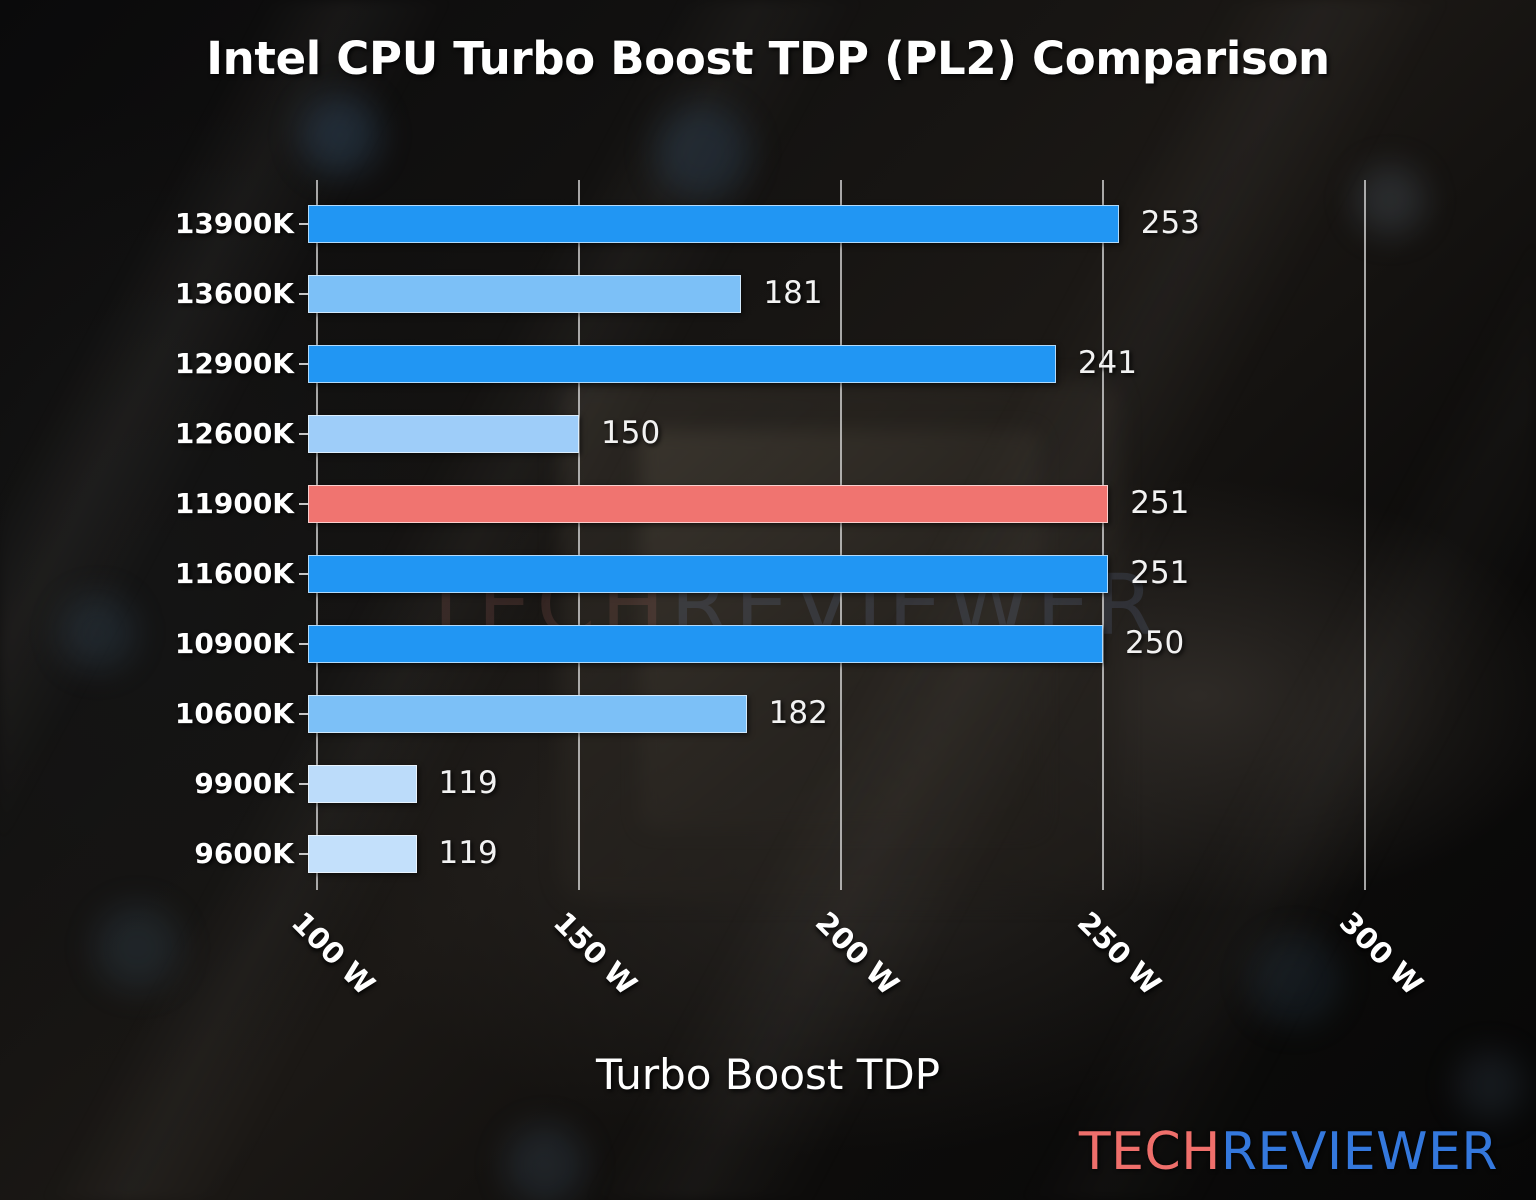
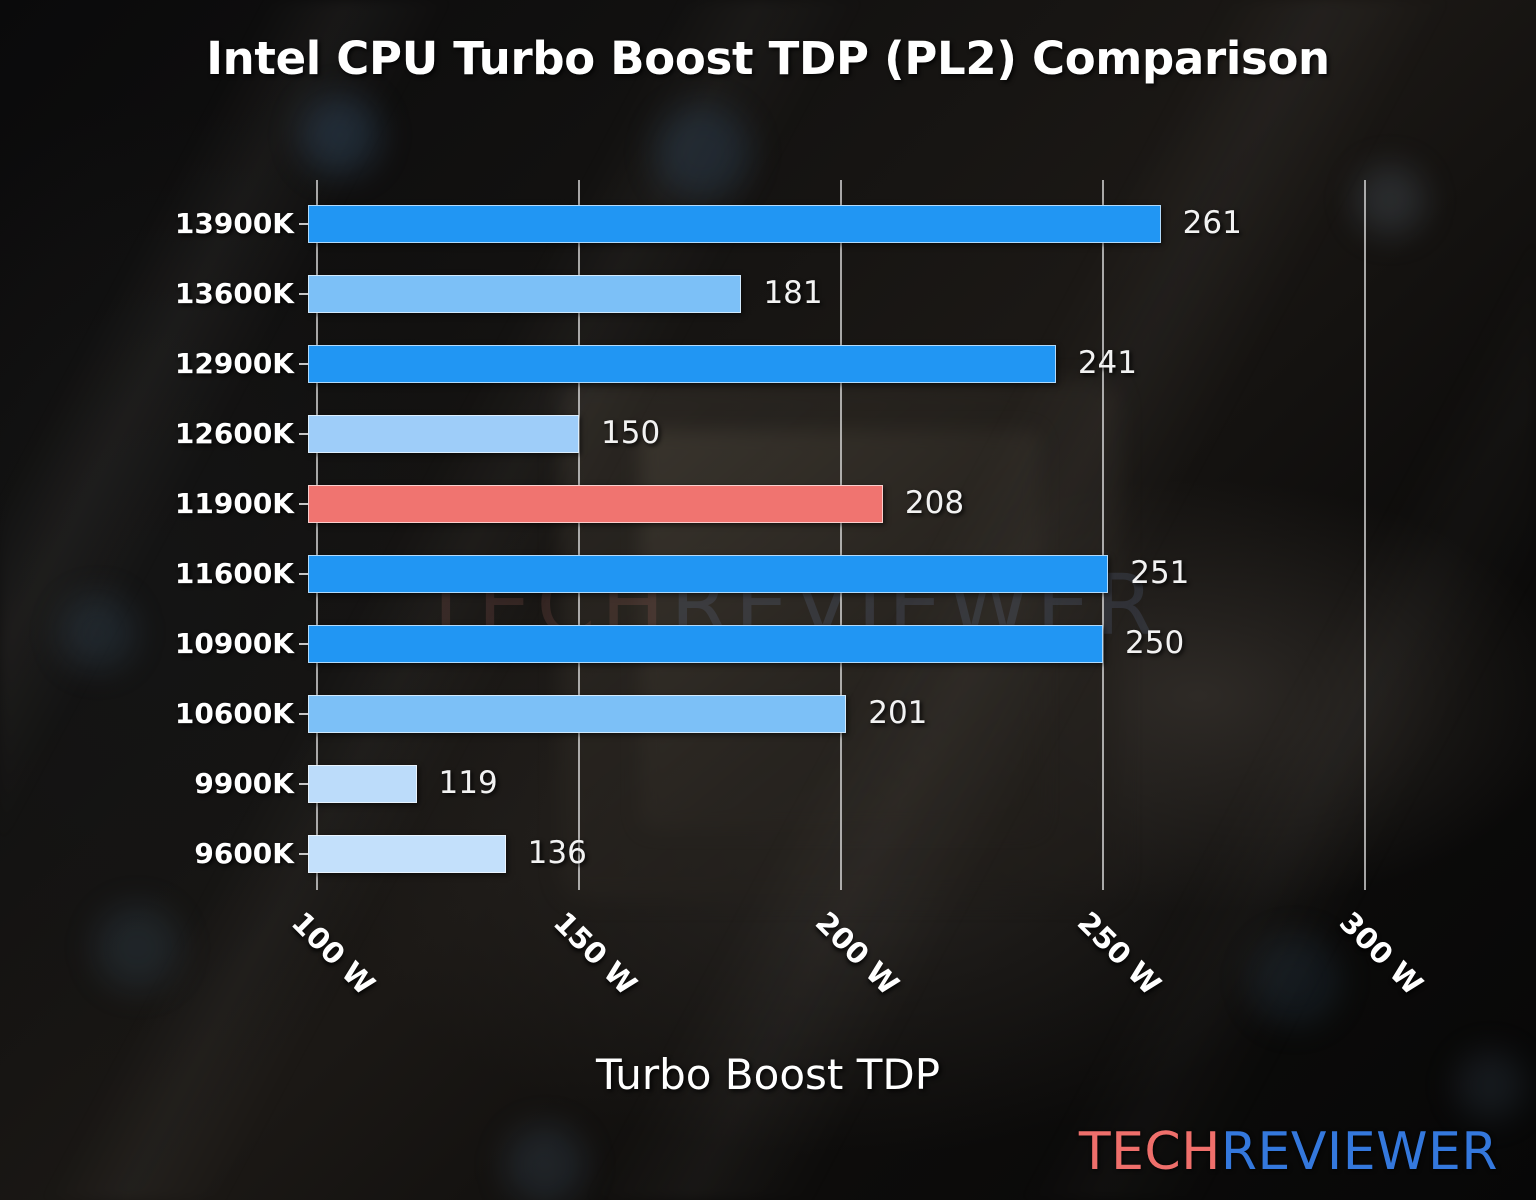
13900K: 253 -> 261
11900K: 251 -> 208
10600K: 182 -> 201
9600K: 119 -> 136
